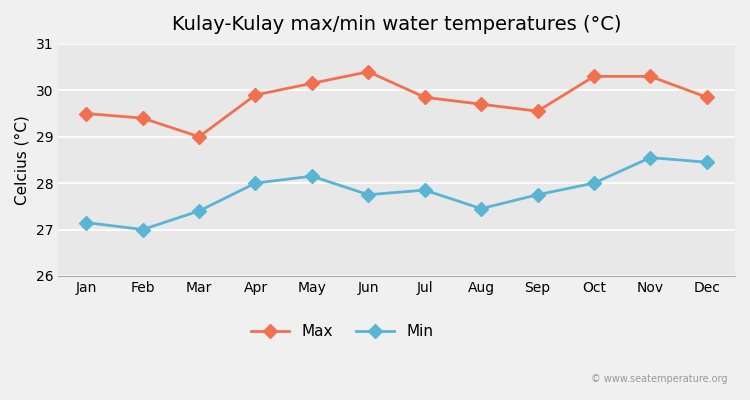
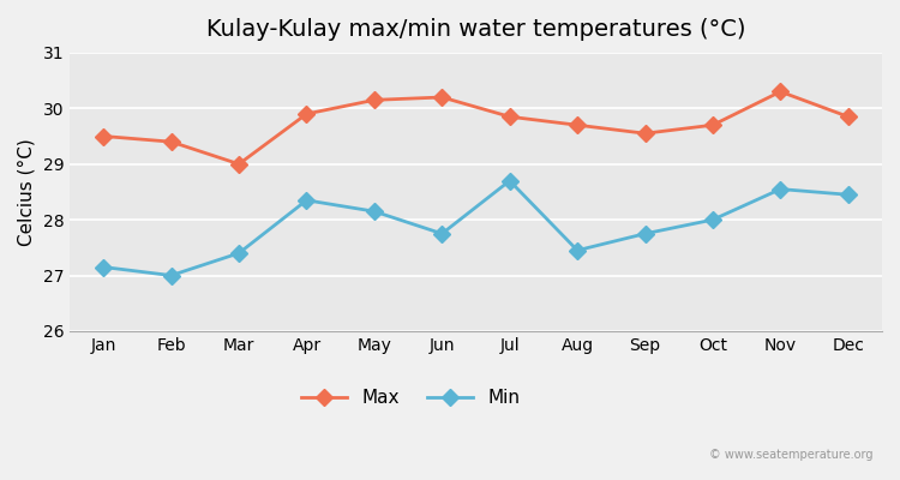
Min/Apr: 28.00 -> 28.35
Max/Jun: 30.40 -> 30.20
Min/Jul: 27.85 -> 28.70
Max/Oct: 30.30 -> 29.70
